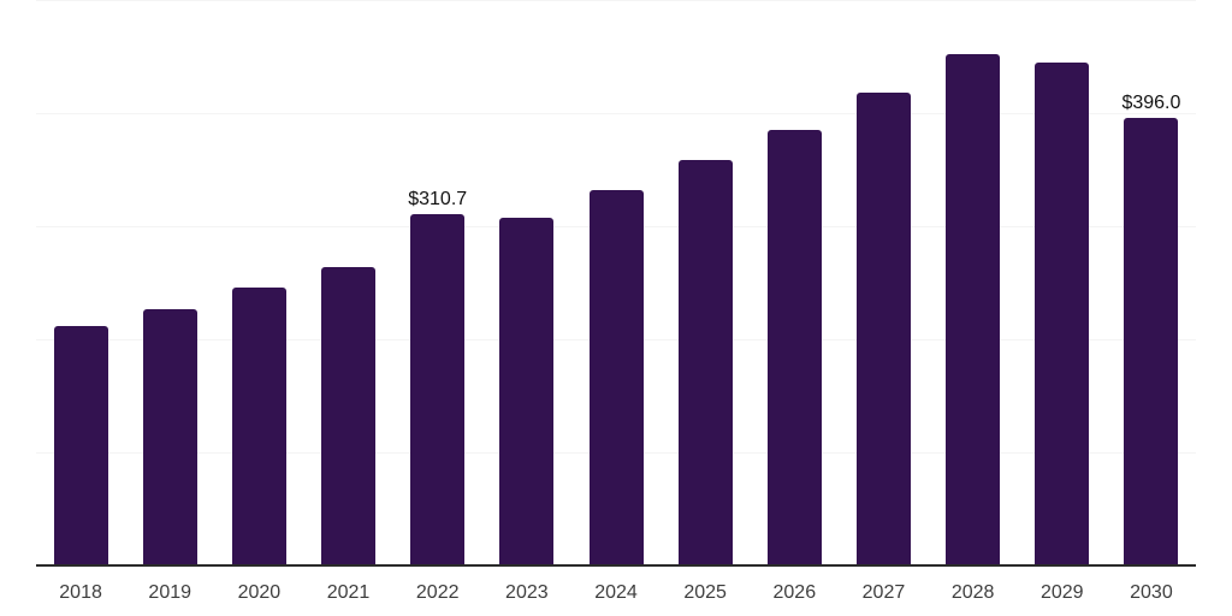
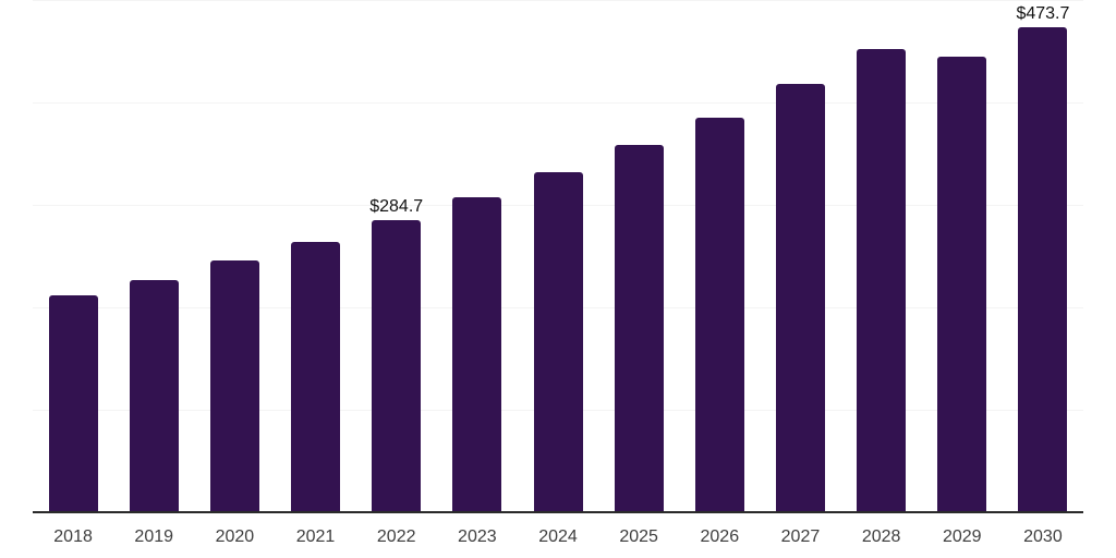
2022: $310.7 -> $284.7
2030: $396.0 -> $473.7
